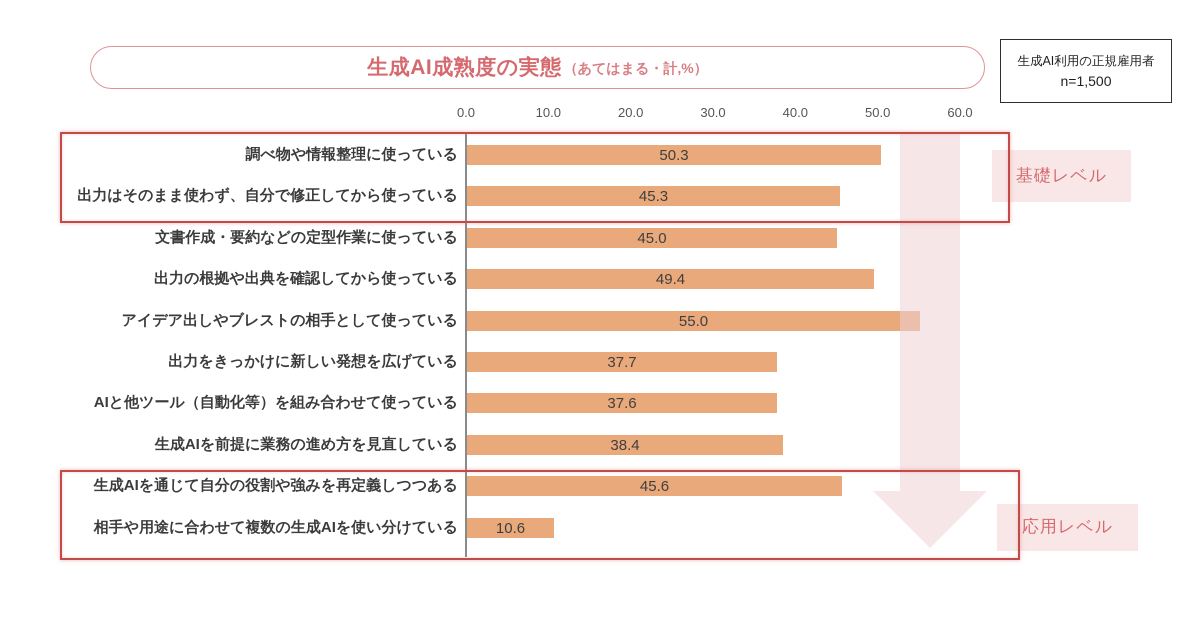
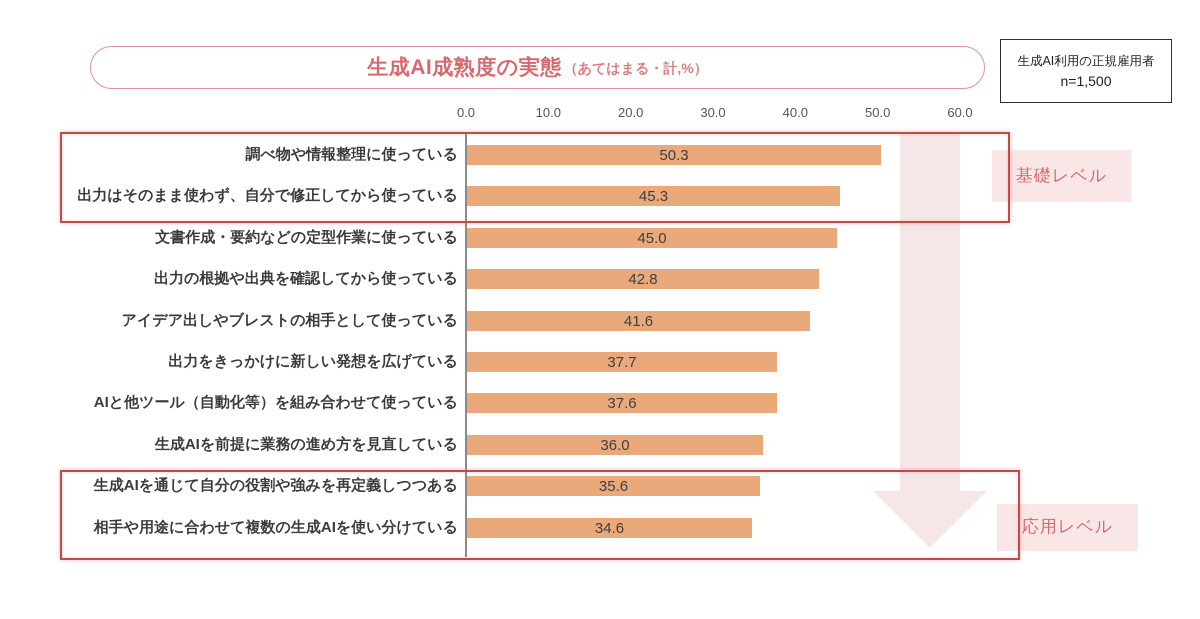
出力の根拠や出典を確認してから使っている: 49.4 -> 42.8
アイデア出しやブレストの相手として使っている: 55.0 -> 41.6
生成AIを前提に業務の進め方を見直している: 38.4 -> 36.0
生成AIを通じて自分の役割や強みを再定義しつつある: 45.6 -> 35.6
相手や用途に合わせて複数の生成AIを使い分けている: 10.6 -> 34.6
